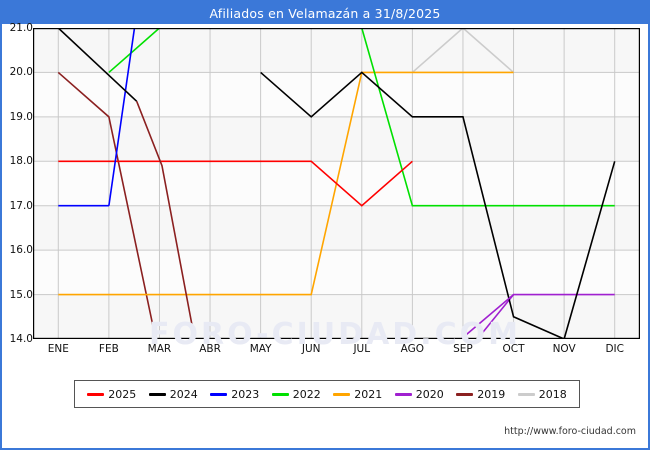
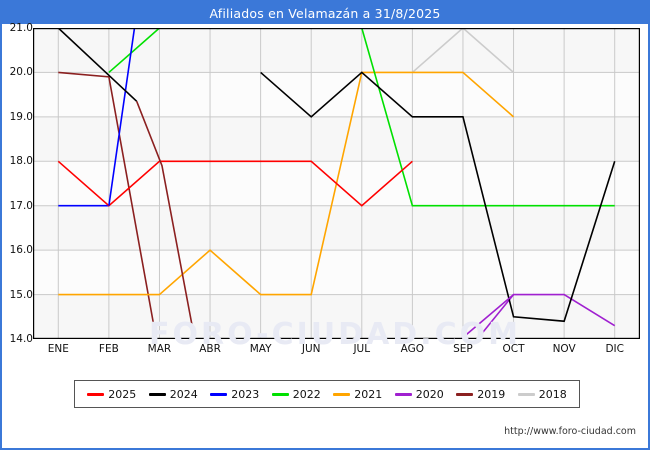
2025/FEB: 18 -> 17
2019/FEB: 19.0 -> 19.9
2021/ABR: 15 -> 16
2021/OCT: 20 -> 19
2024/NOV: 14.0 -> 14.4
2020/DIC: 15.0 -> 14.3
